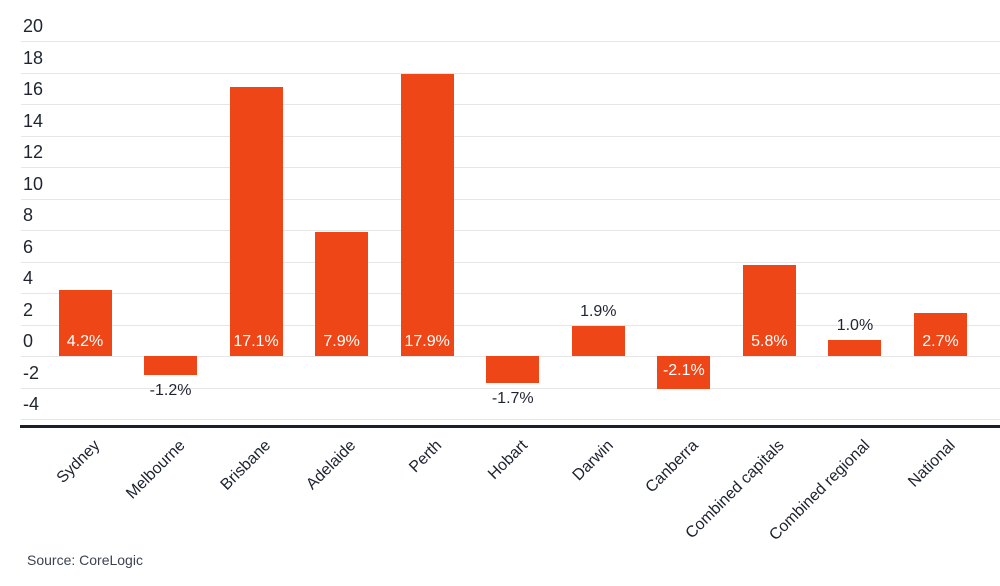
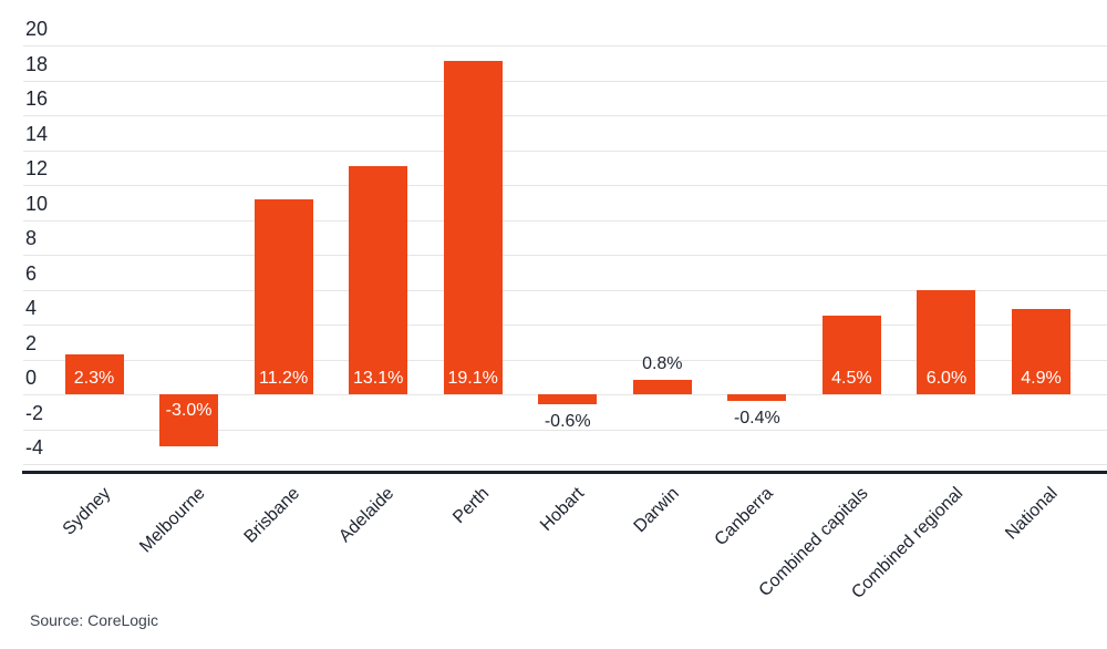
Sydney: 4.2% -> 2.3%
Melbourne: -1.2% -> -3.0%
Brisbane: 17.1% -> 11.2%
Adelaide: 7.9% -> 13.1%
Perth: 17.9% -> 19.1%
Hobart: -1.7% -> -0.6%
Darwin: 1.9% -> 0.8%
Canberra: -2.1% -> -0.4%
Combined capitals: 5.8% -> 4.5%
Combined regional: 1.0% -> 6.0%
National: 2.7% -> 4.9%
